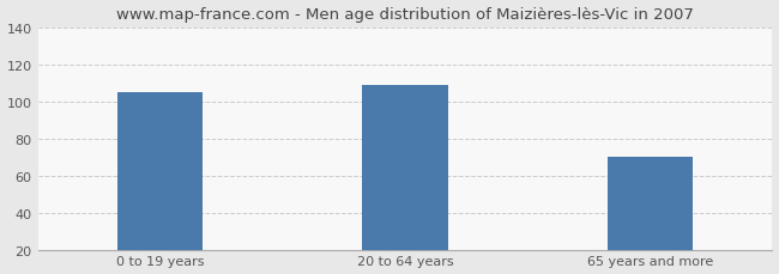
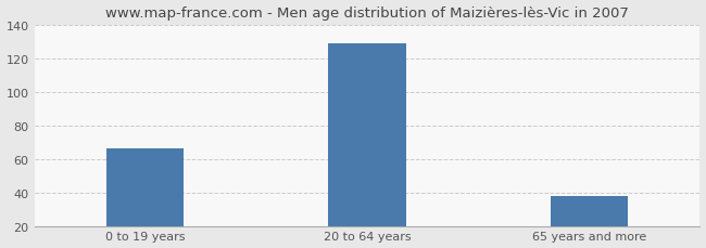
0 to 19 years: 105 -> 66
20 to 64 years: 109 -> 129
65 years and more: 70 -> 38
